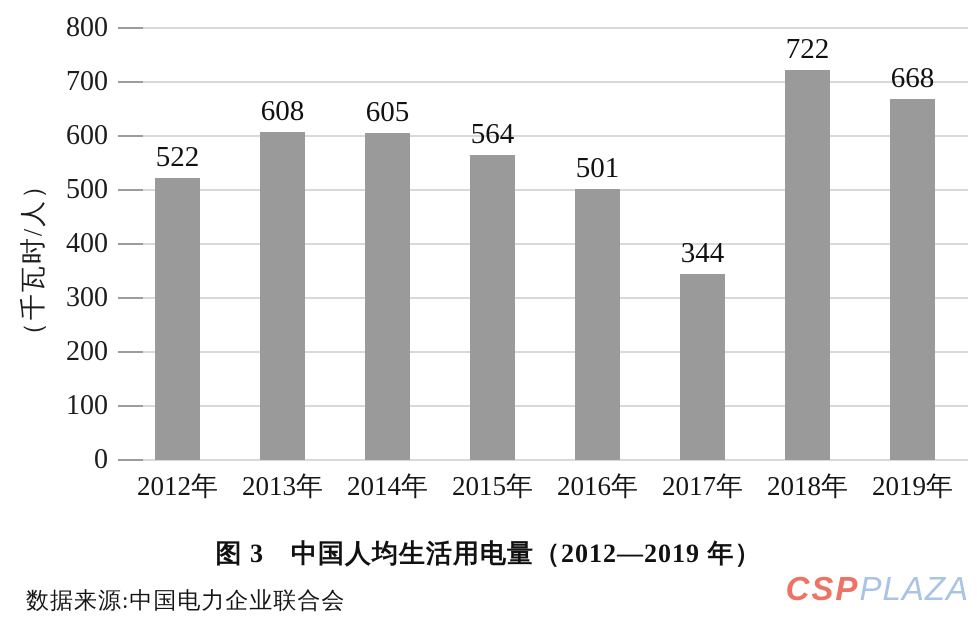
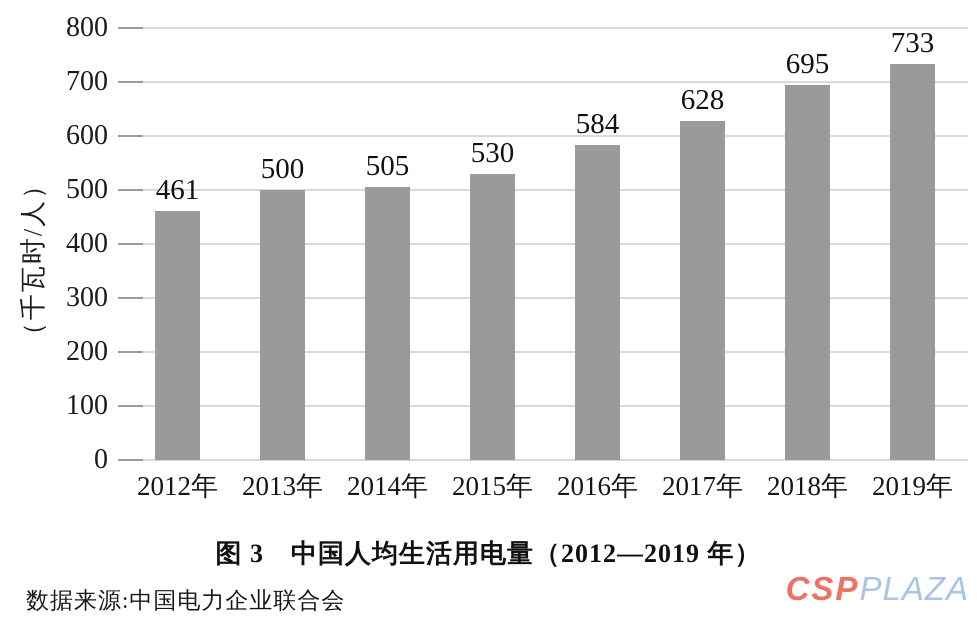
2012年: 522 -> 461
2013年: 608 -> 500
2014年: 605 -> 505
2015年: 564 -> 530
2016年: 501 -> 584
2017年: 344 -> 628
2018年: 722 -> 695
2019年: 668 -> 733
